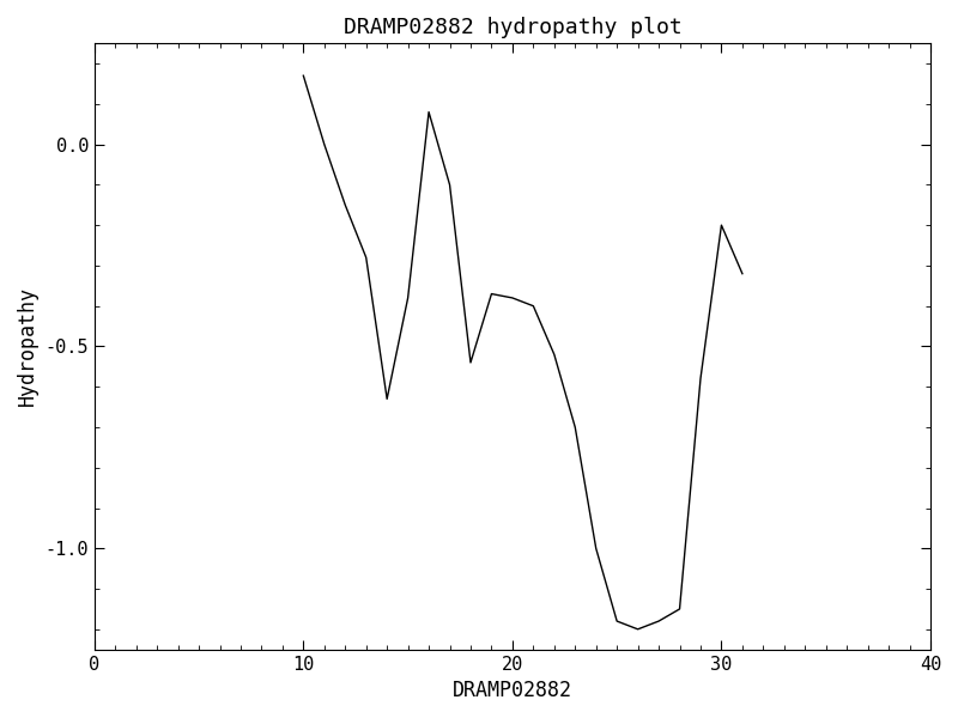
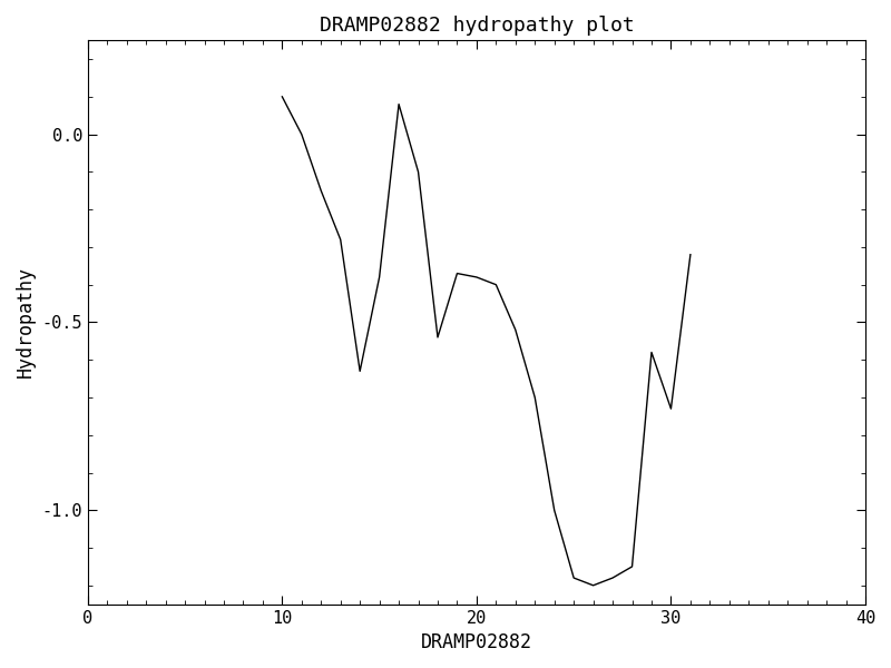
10: 0.17 -> 0.10
30: -0.20 -> -0.73
